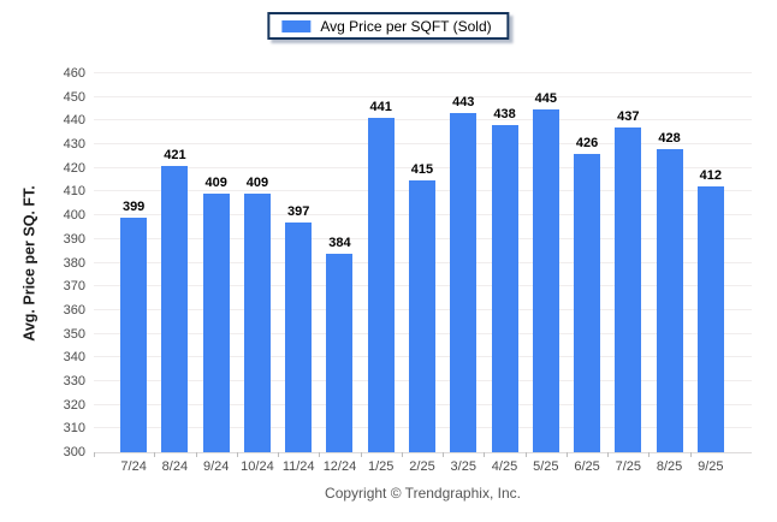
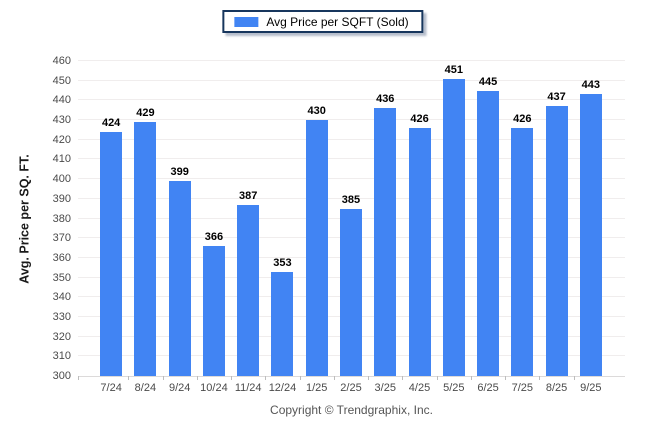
7/24: 399 -> 424
8/24: 421 -> 429
9/24: 409 -> 399
10/24: 409 -> 366
11/24: 397 -> 387
12/24: 384 -> 353
1/25: 441 -> 430
2/25: 415 -> 385
3/25: 443 -> 436
4/25: 438 -> 426
5/25: 445 -> 451
6/25: 426 -> 445
7/25: 437 -> 426
8/25: 428 -> 437
9/25: 412 -> 443
